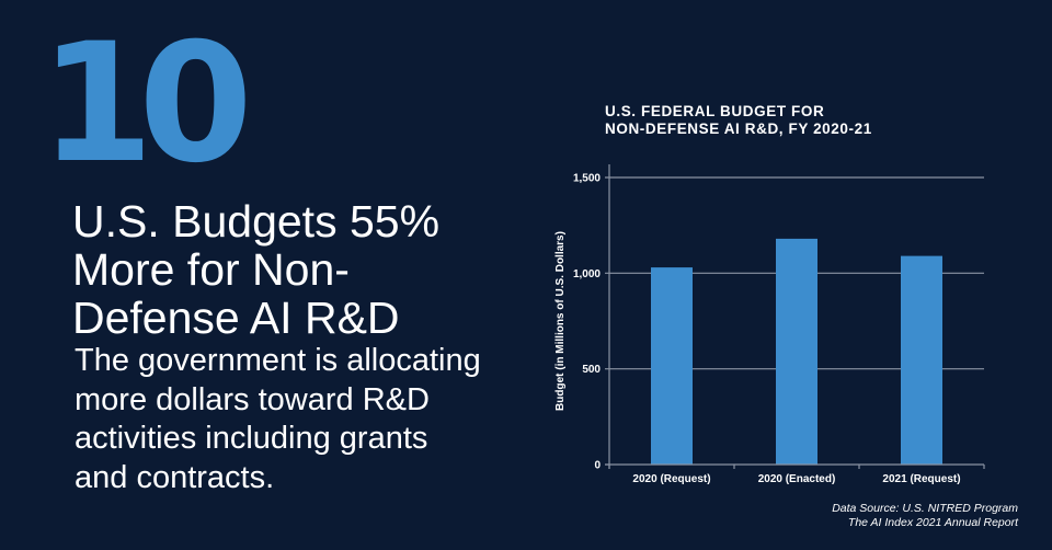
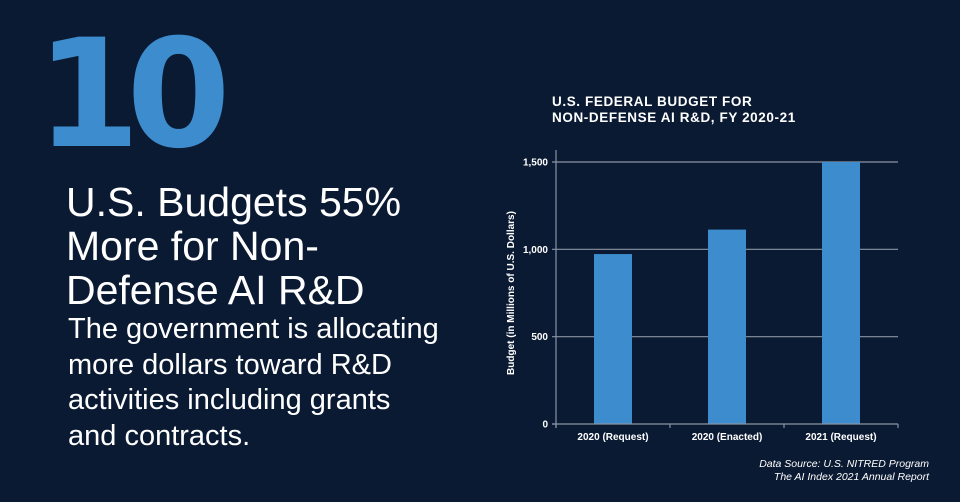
2020 (Request): 1030 -> 970
2020 (Enacted): 1180 -> 1110
2021 (Request): 1090 -> 1500
